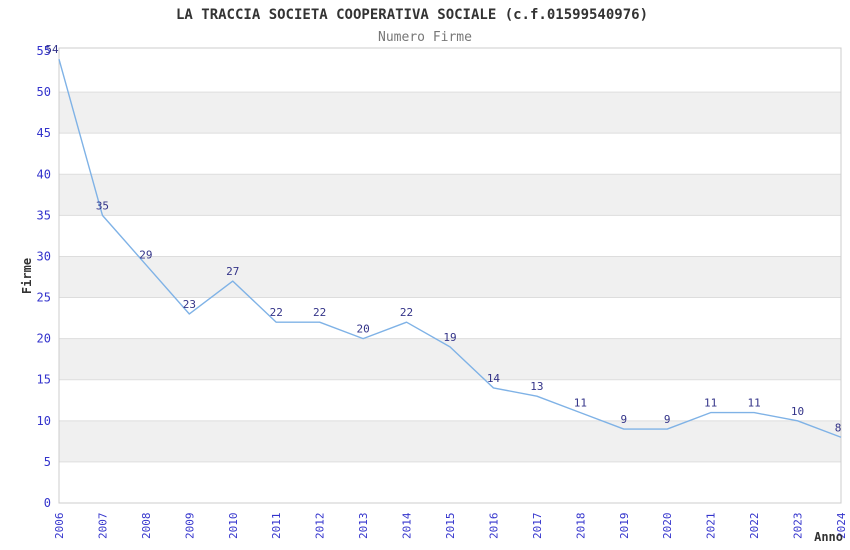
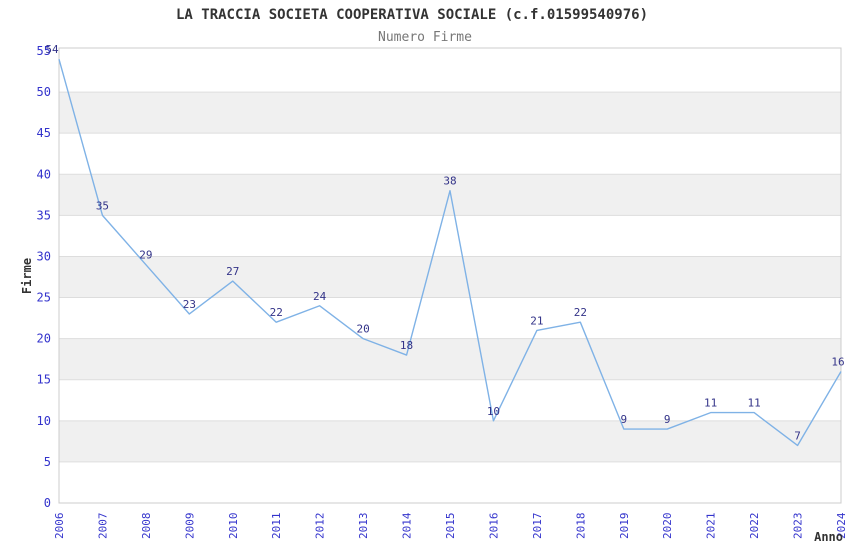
2012: 22 -> 24
2014: 22 -> 18
2015: 19 -> 38
2016: 14 -> 10
2017: 13 -> 21
2018: 11 -> 22
2023: 10 -> 7
2024: 8 -> 16
